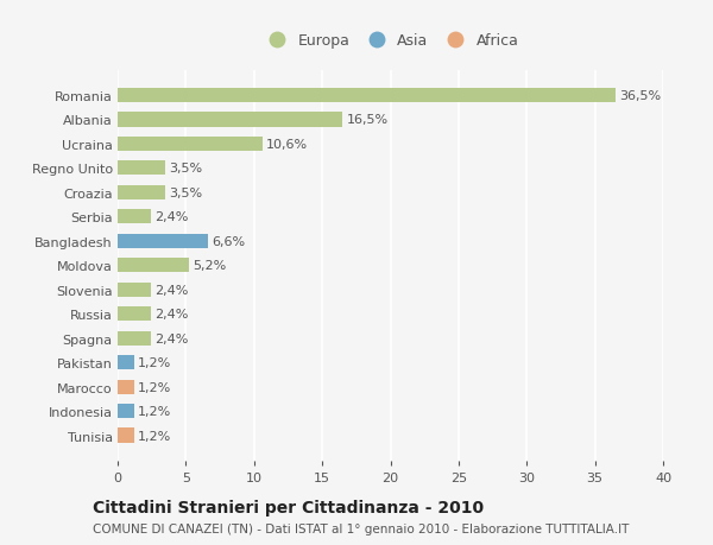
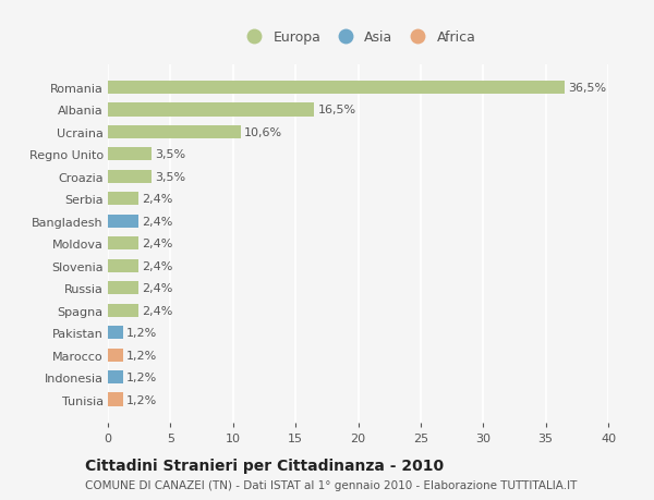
Bangladesh: 6,6% -> 2,4%
Moldova: 5,2% -> 2,4%
